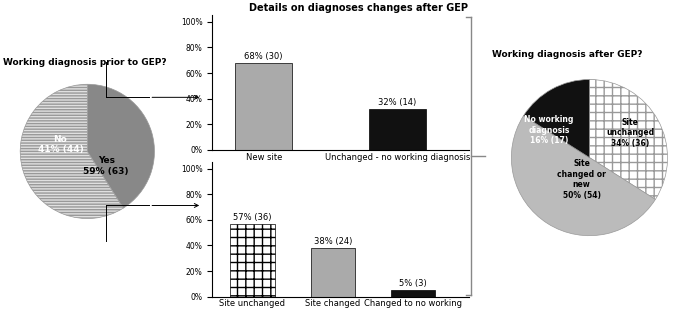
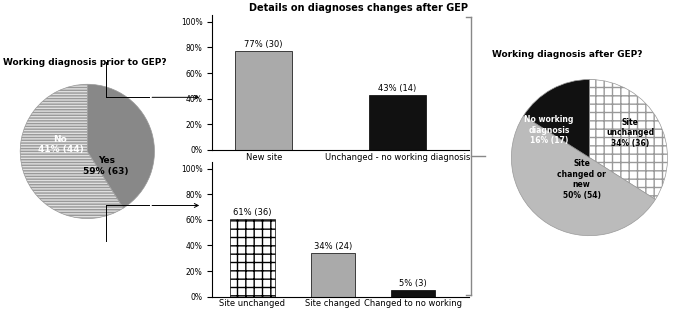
New site: 68% -> 77%
Unchanged - no working diagnosis: 32% -> 43%
Site unchanged: 57% -> 61%
Site changed: 38% -> 34%
